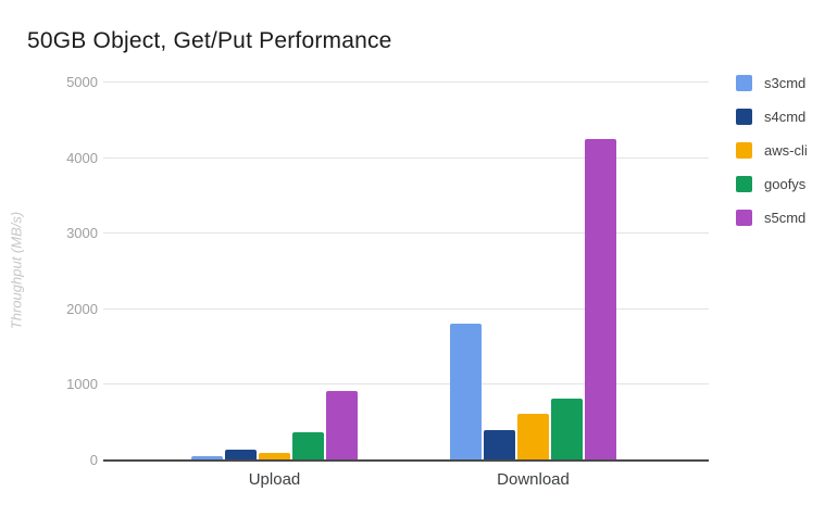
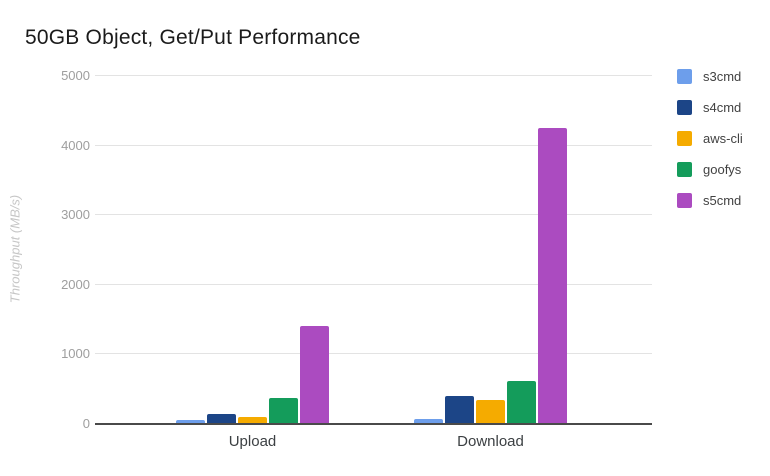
s5cmd/Upload: 900 -> 1400
s3cmd/Download: 1800 -> 100
aws-cli/Download: 600 -> 300
goofys/Download: 800 -> 600
